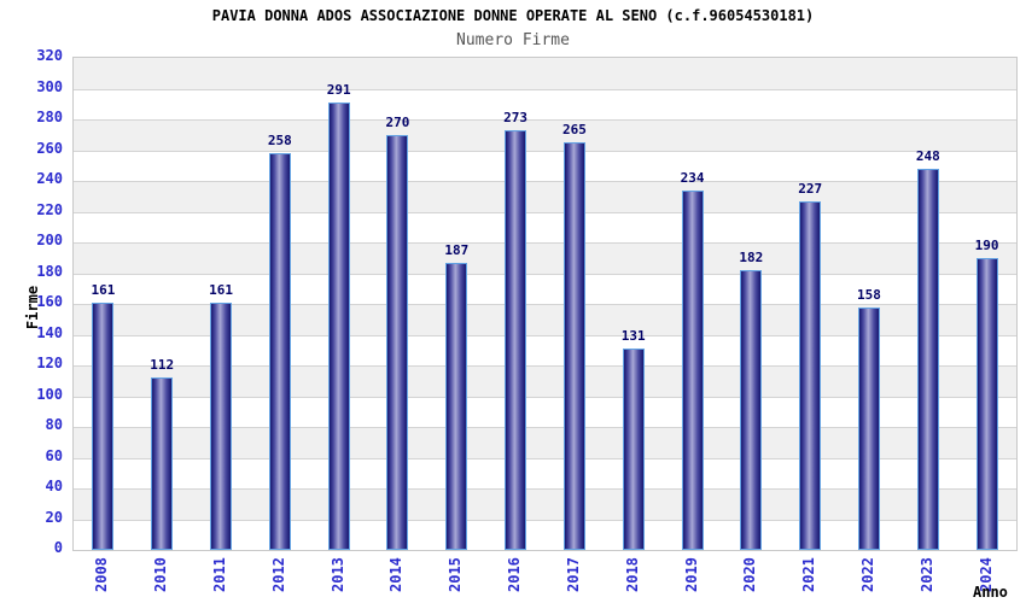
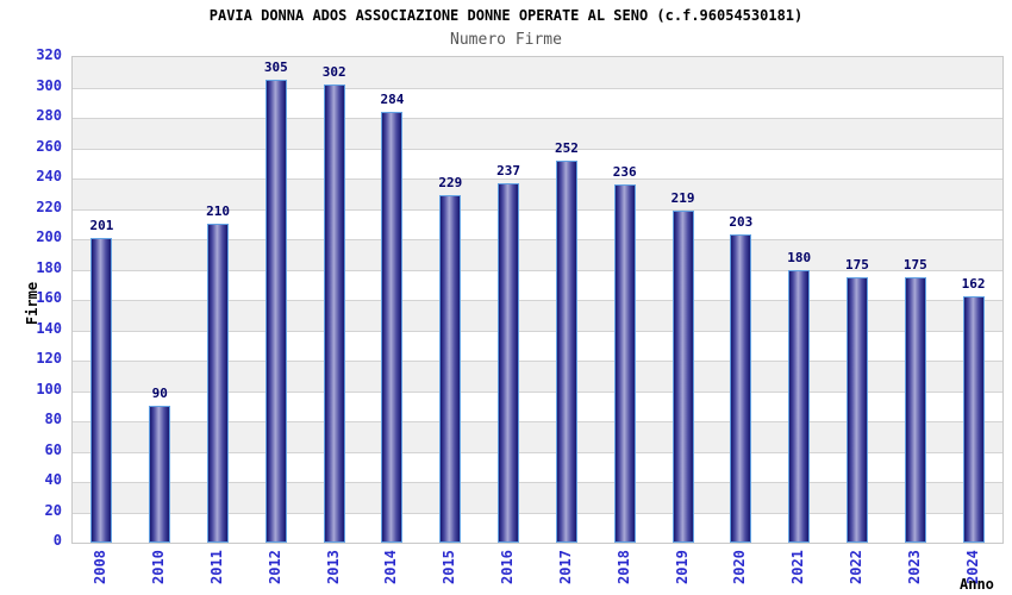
2008: 161 -> 201
2010: 112 -> 90
2011: 161 -> 210
2012: 258 -> 305
2013: 291 -> 302
2014: 270 -> 284
2015: 187 -> 229
2016: 273 -> 237
2017: 265 -> 252
2018: 131 -> 236
2019: 234 -> 219
2020: 182 -> 203
2021: 227 -> 180
2022: 158 -> 175
2023: 248 -> 175
2024: 190 -> 162
